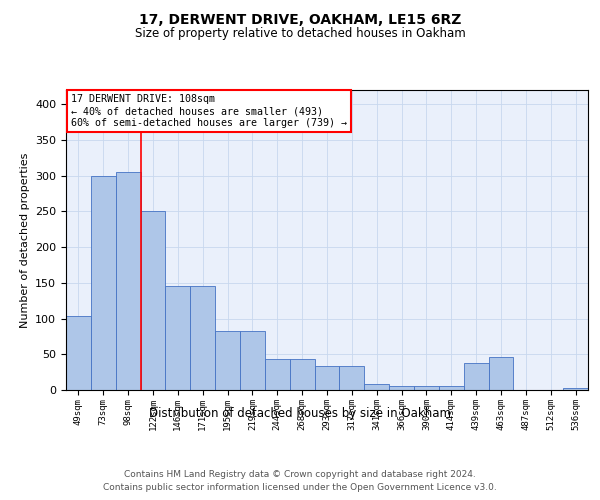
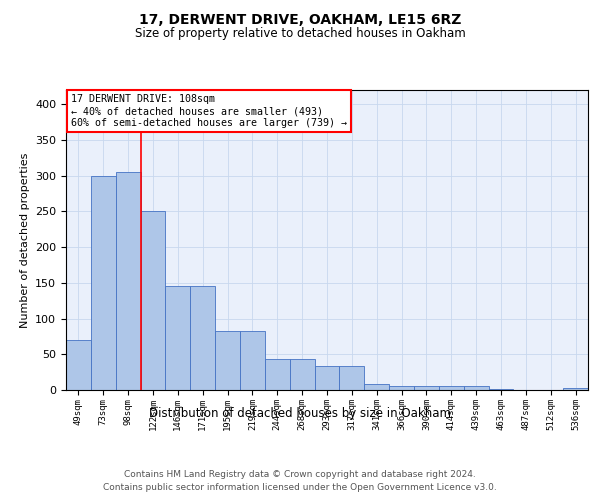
49sqm: 104 -> 70
439sqm: 38 -> 5
463sqm: 46 -> 2
